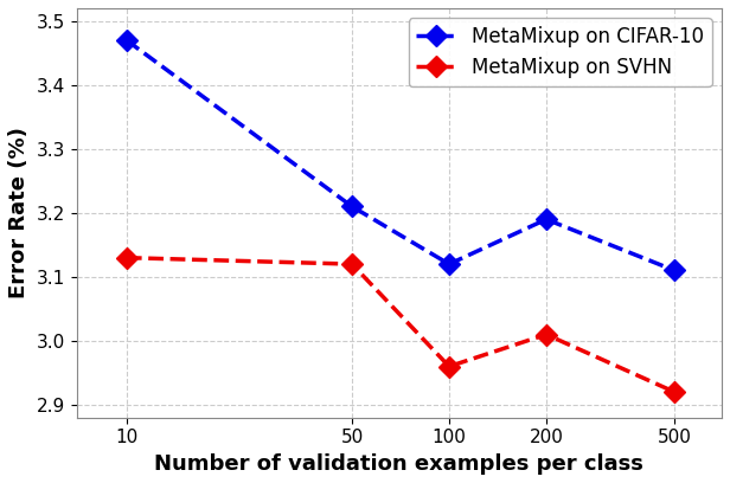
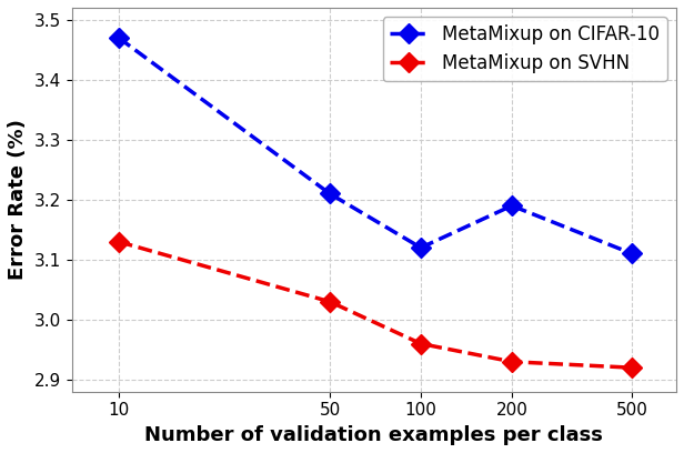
MetaMixup on SVHN/50: 3.12 -> 3.03
MetaMixup on SVHN/200: 3.01 -> 2.93
